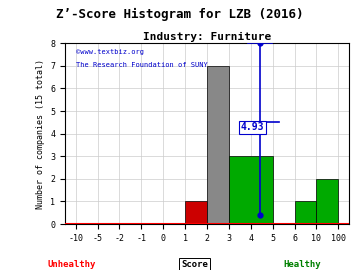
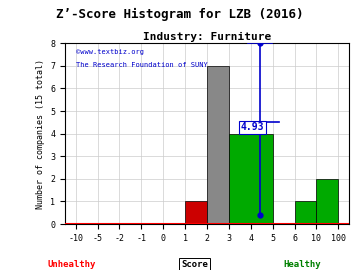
4: 3 -> 4
